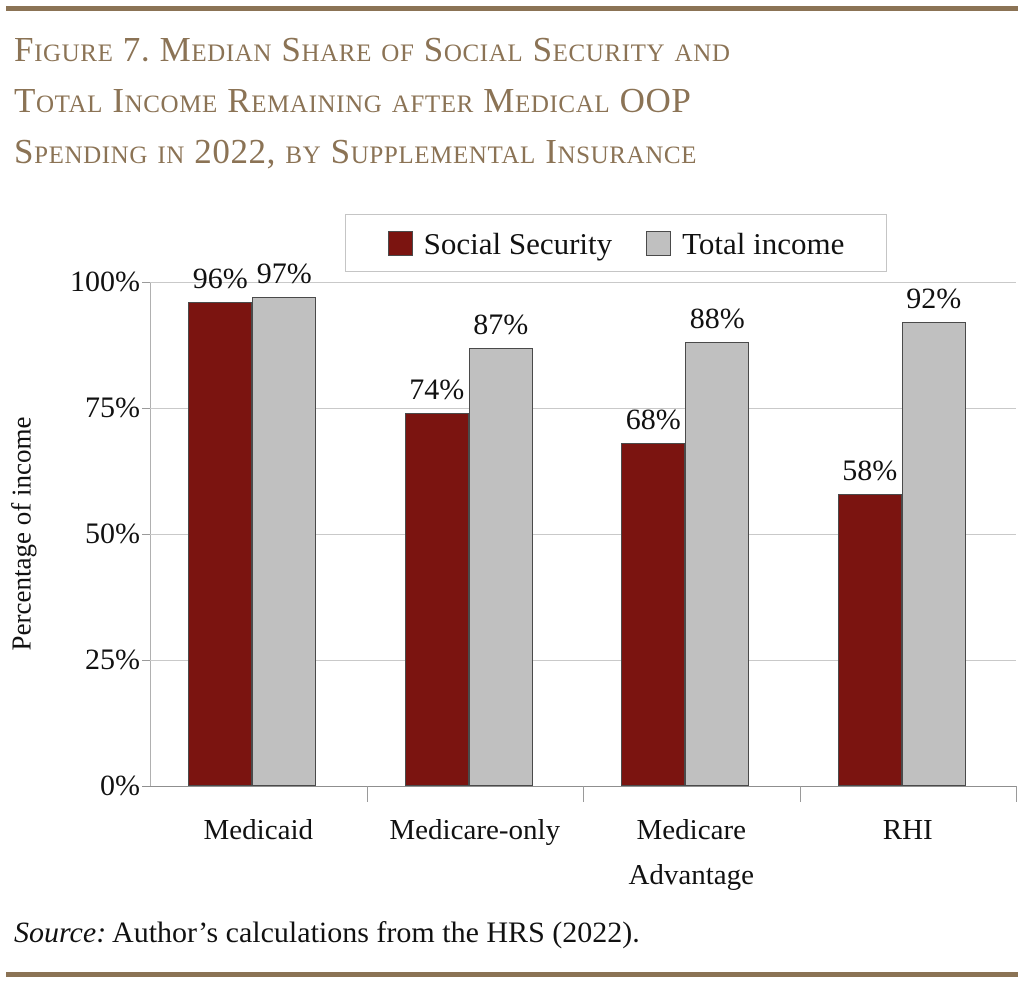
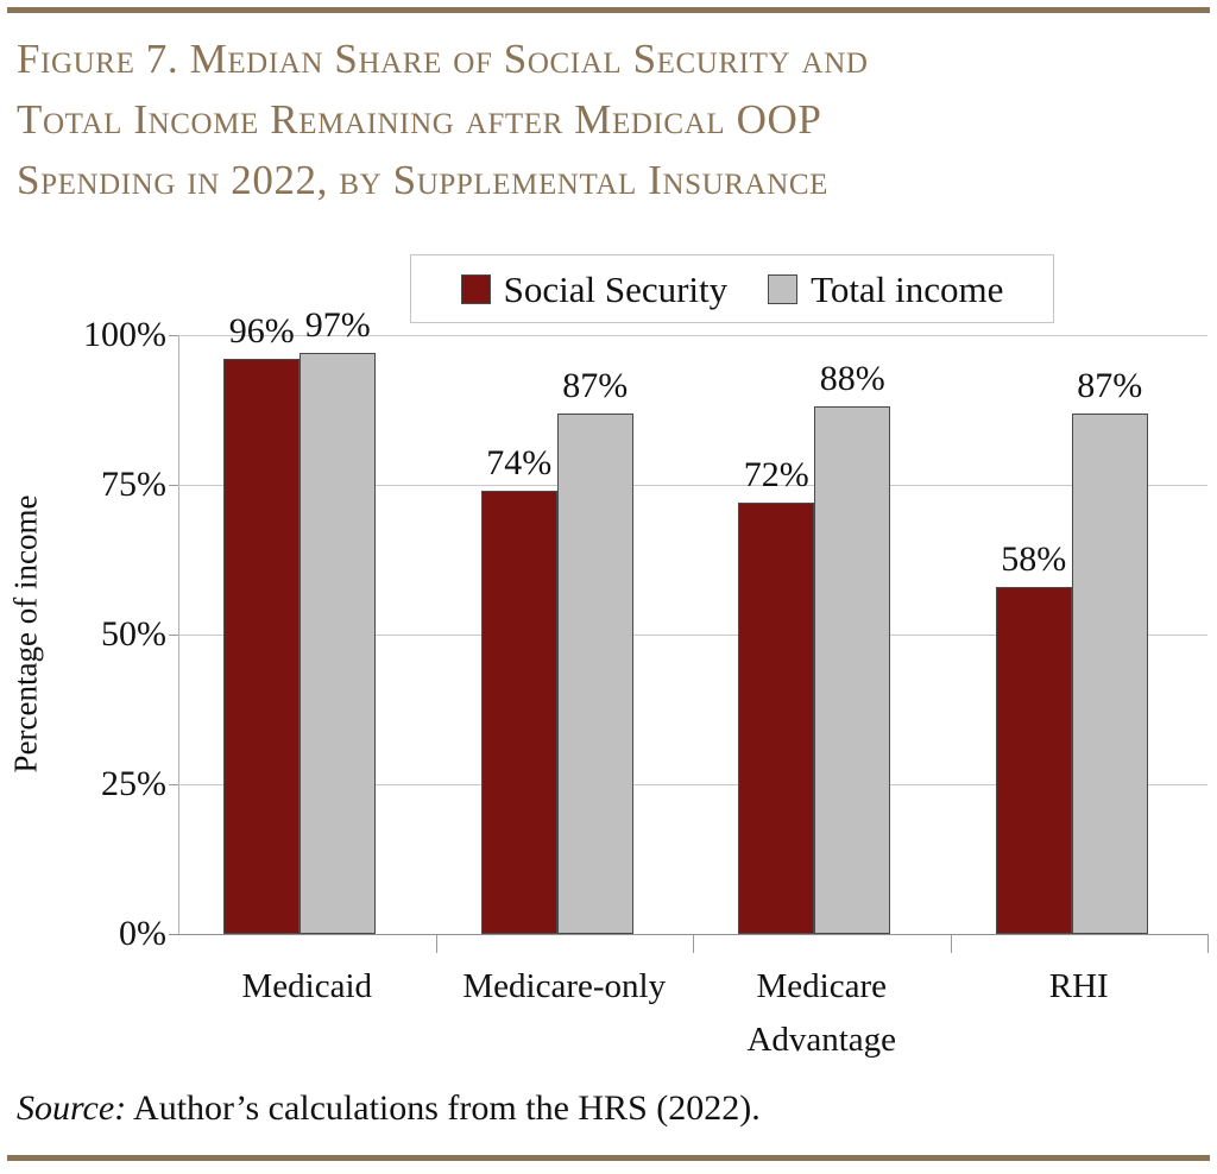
Social Security/Medicare Advantage: 68% -> 72%
Total income/RHI: 92% -> 87%
